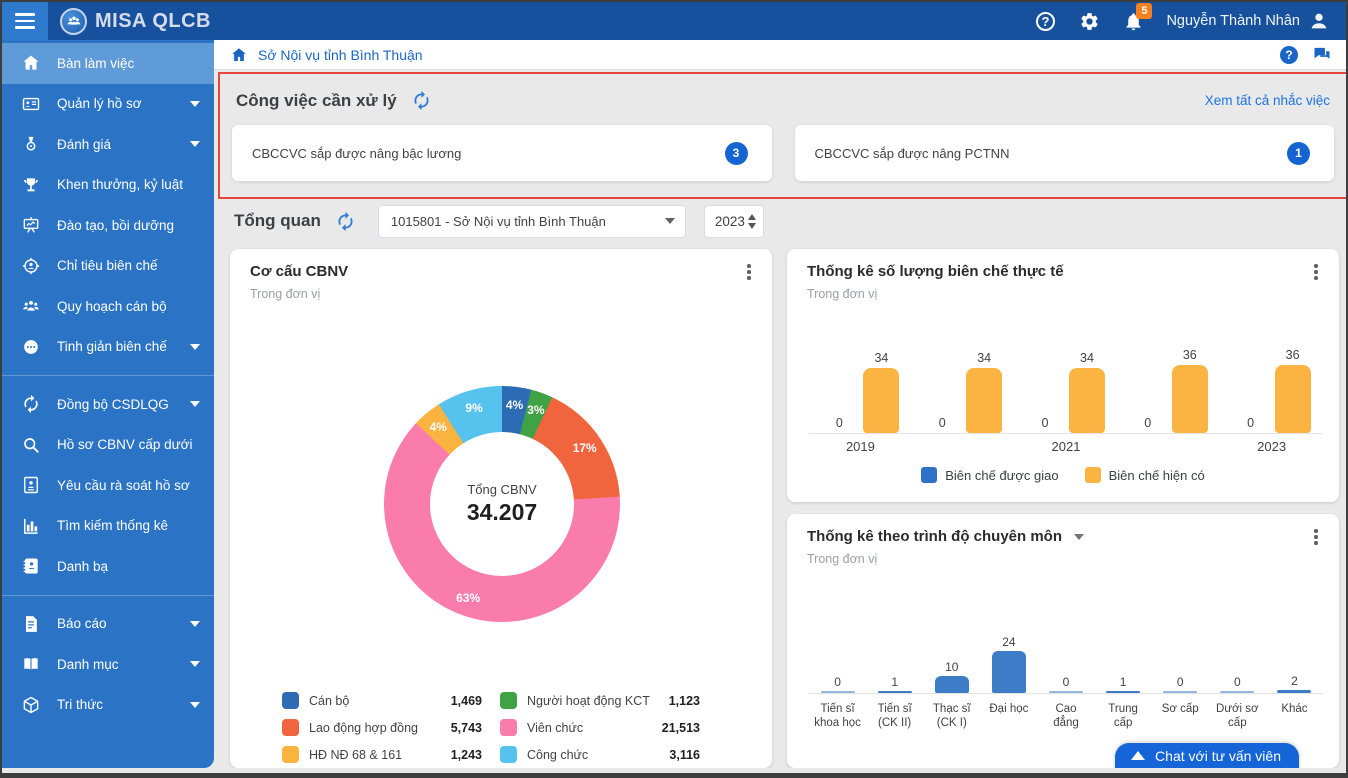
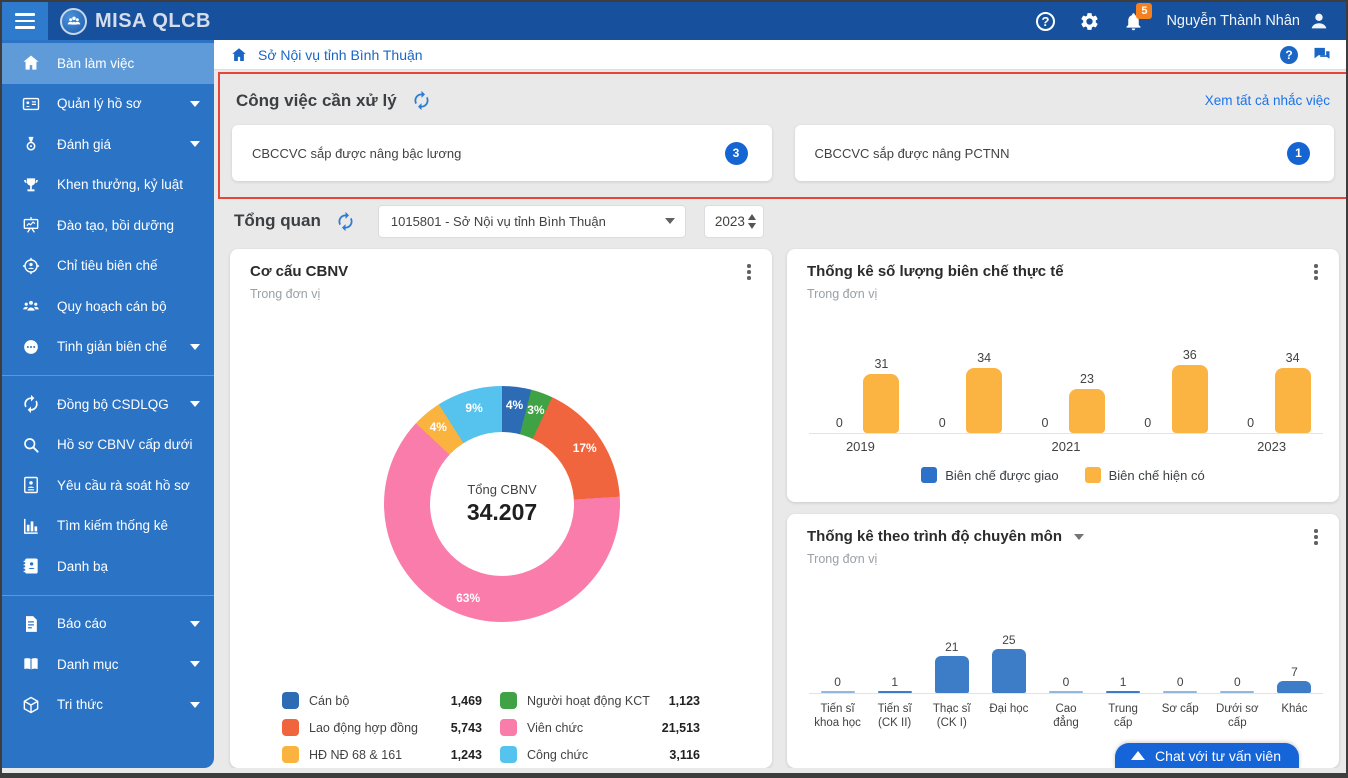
Thống kê số lượng biên chế thực tế/Biên chế hiện có/2019: 34 -> 31
Thống kê số lượng biên chế thực tế/Biên chế hiện có/2021: 34 -> 23
Thống kê số lượng biên chế thực tế/Biên chế hiện có/2023: 36 -> 34
Thống kê theo trình độ chuyên môn/Thạc sĩ (CK I): 10 -> 21
Thống kê theo trình độ chuyên môn/Đại học: 24 -> 25
Thống kê theo trình độ chuyên môn/Khác: 2 -> 7
